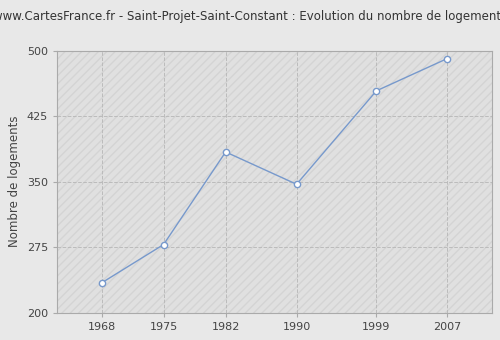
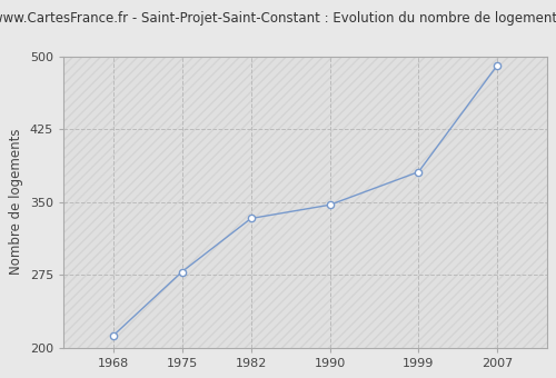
1968: 234 -> 212
1982: 384 -> 333
1999: 454 -> 381
